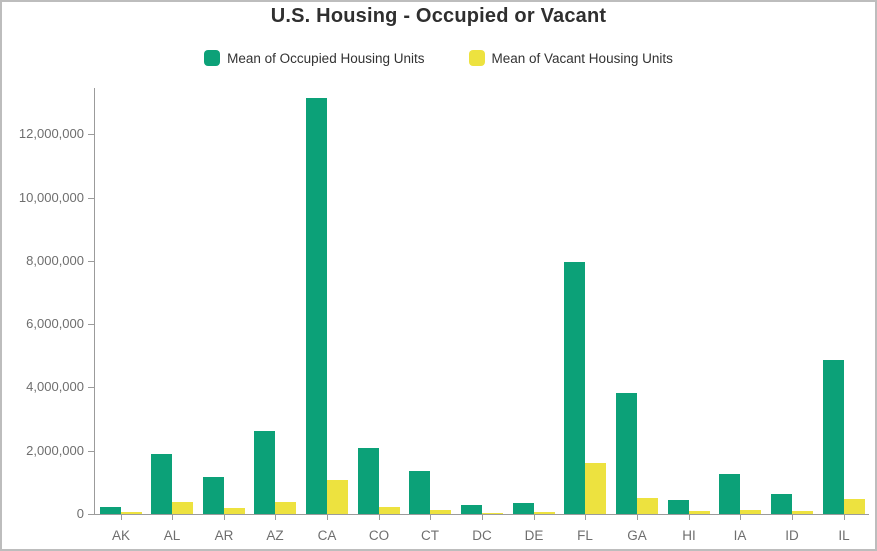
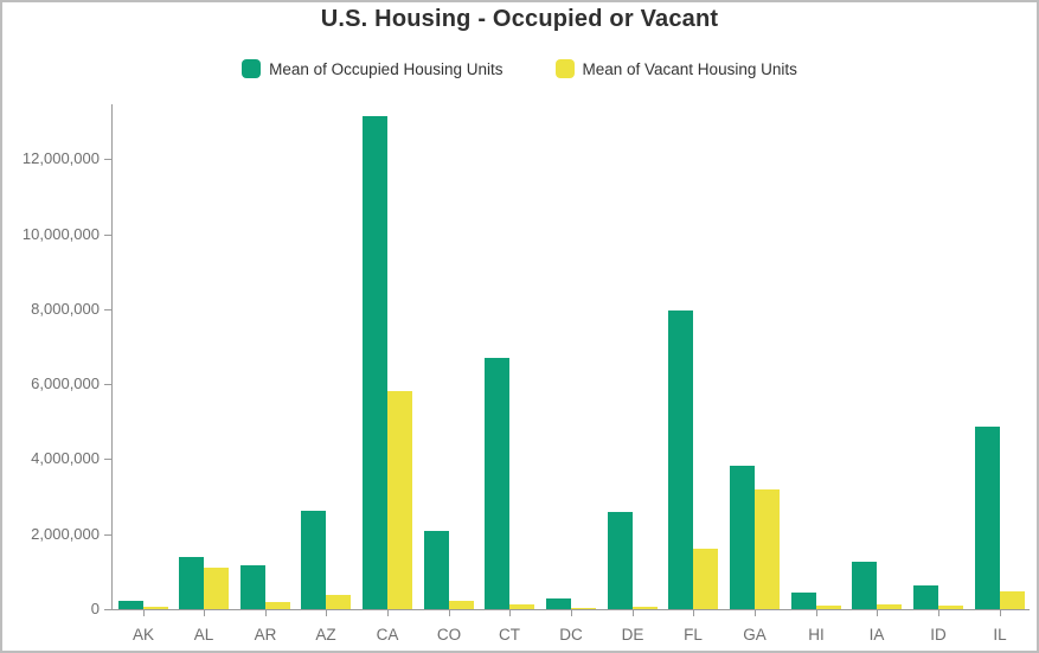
Mean of Occupied Housing Units/AL: 1900000 -> 1400000
Mean of Vacant Housing Units/AL: 400000 -> 1100000
Mean of Vacant Housing Units/CA: 1100000 -> 5800000
Mean of Occupied Housing Units/CT: 1400000 -> 6700000
Mean of Occupied Housing Units/DE: 300000 -> 2600000
Mean of Vacant Housing Units/GA: 500000 -> 3200000
